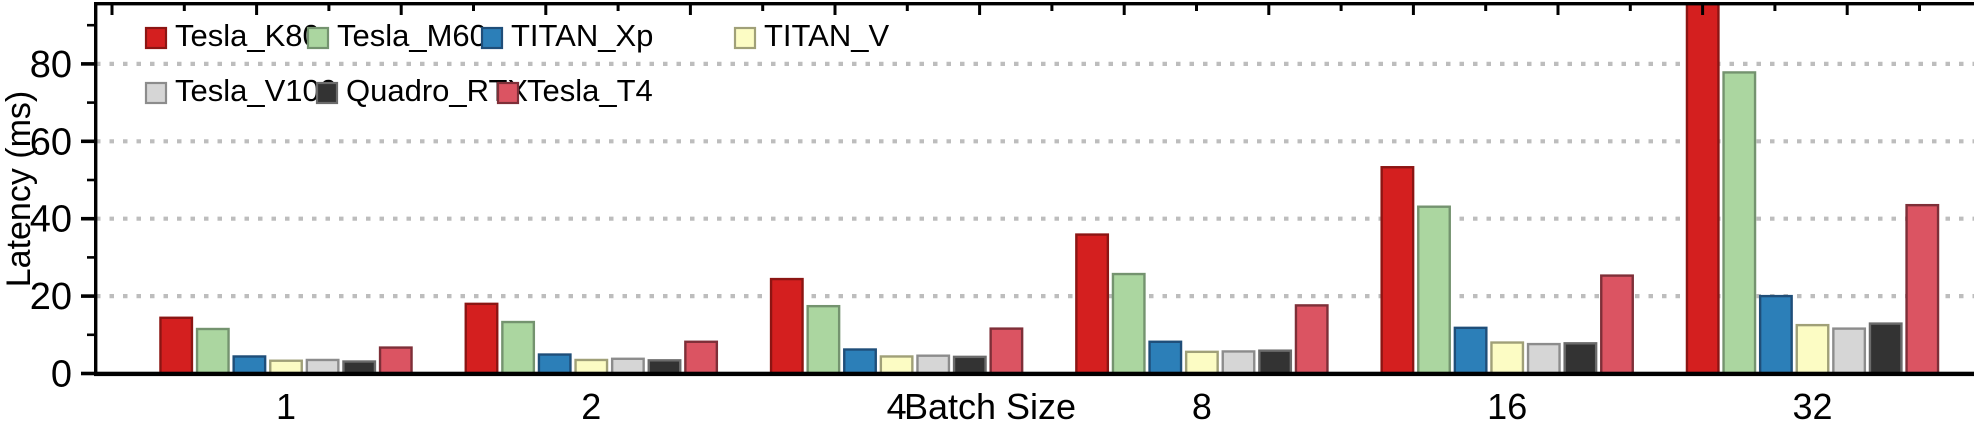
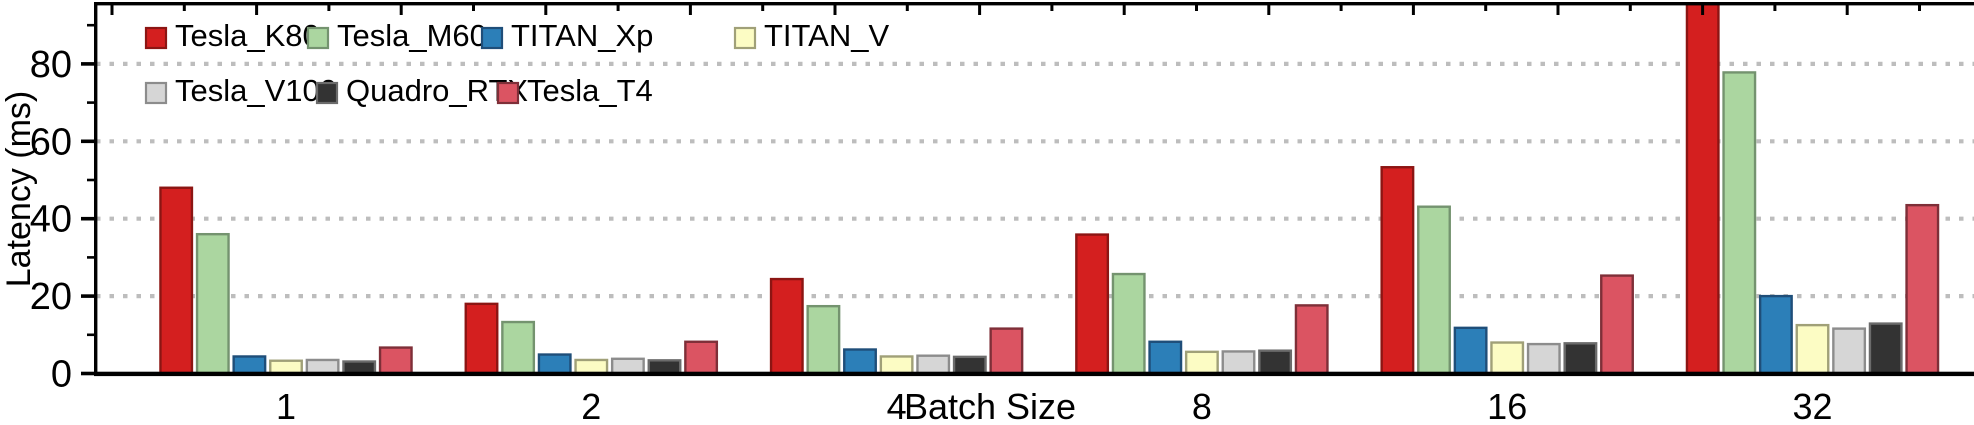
Tesla_K80/1: 14 -> 48
Tesla_M60/1: 12 -> 36
